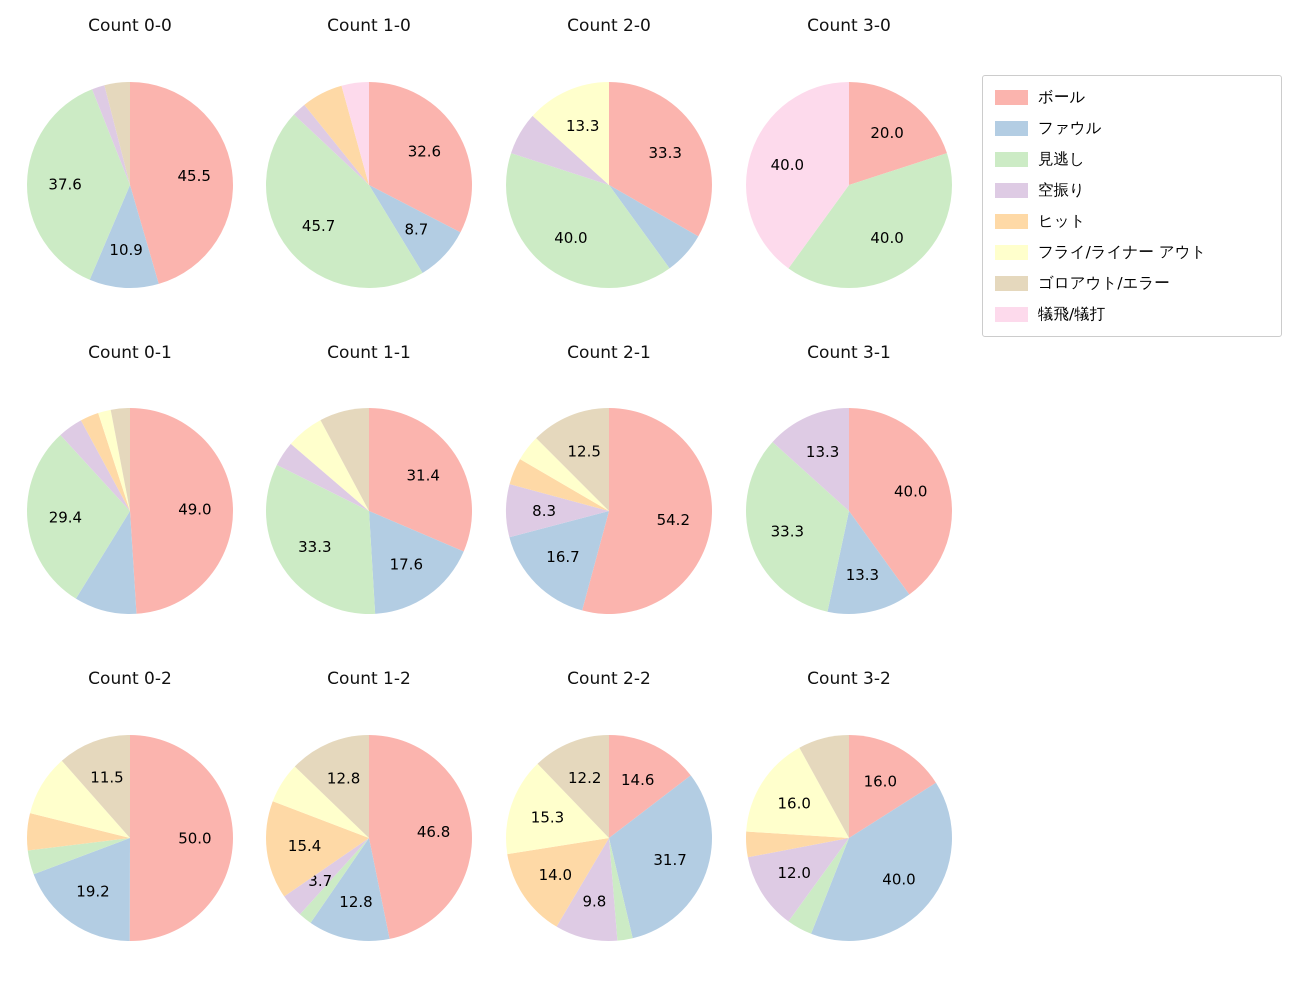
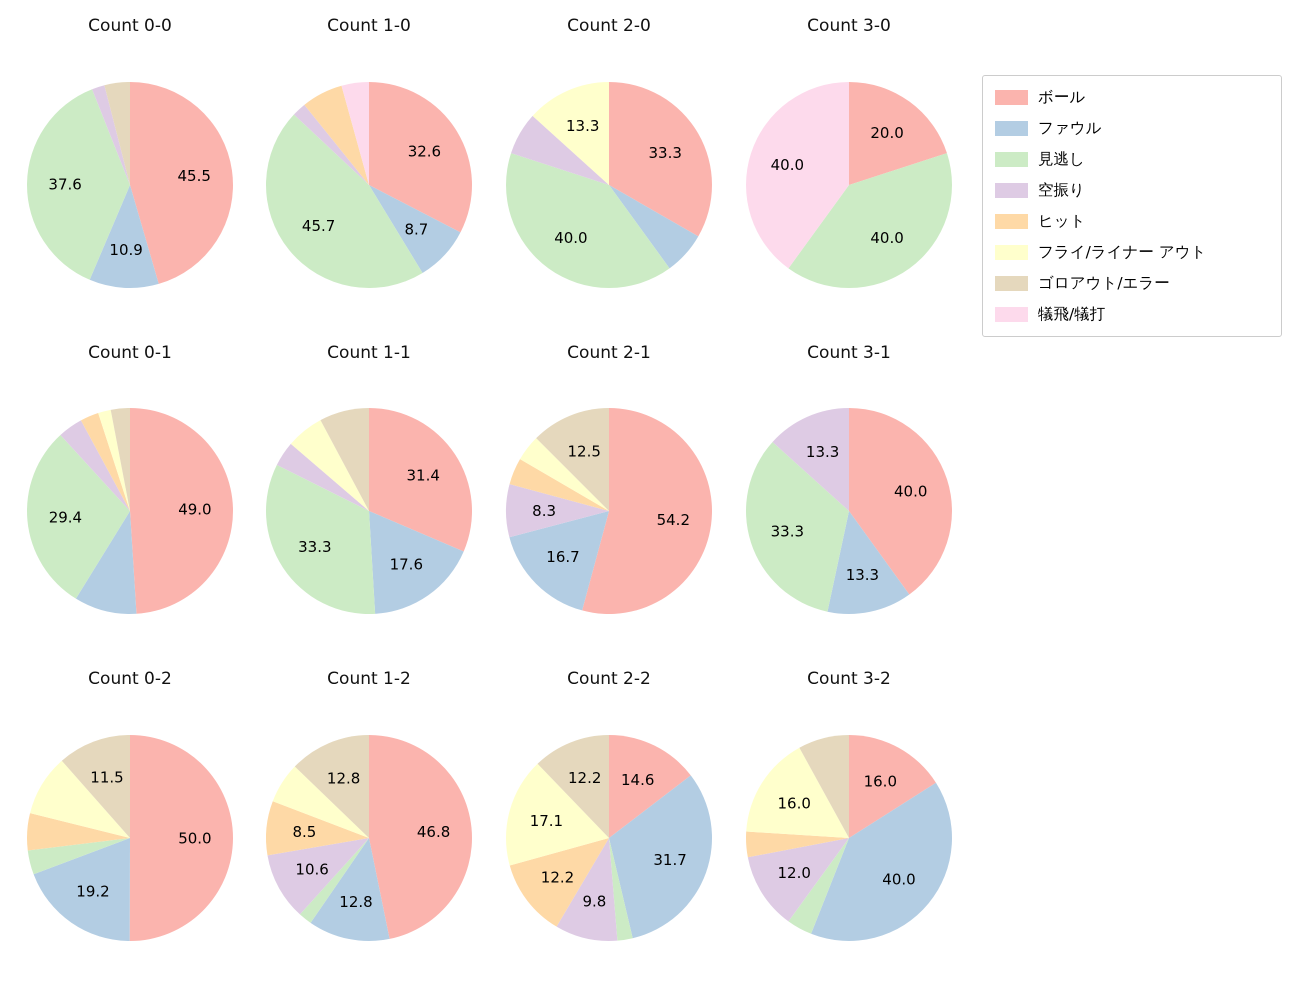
Count 1-2/空振り: 3.7 -> 10.6
Count 1-2/ヒット: 15.4 -> 8.5
Count 2-2/ヒット: 14.0 -> 12.2
Count 2-2/フライ/ライナー アウト: 15.3 -> 17.1
